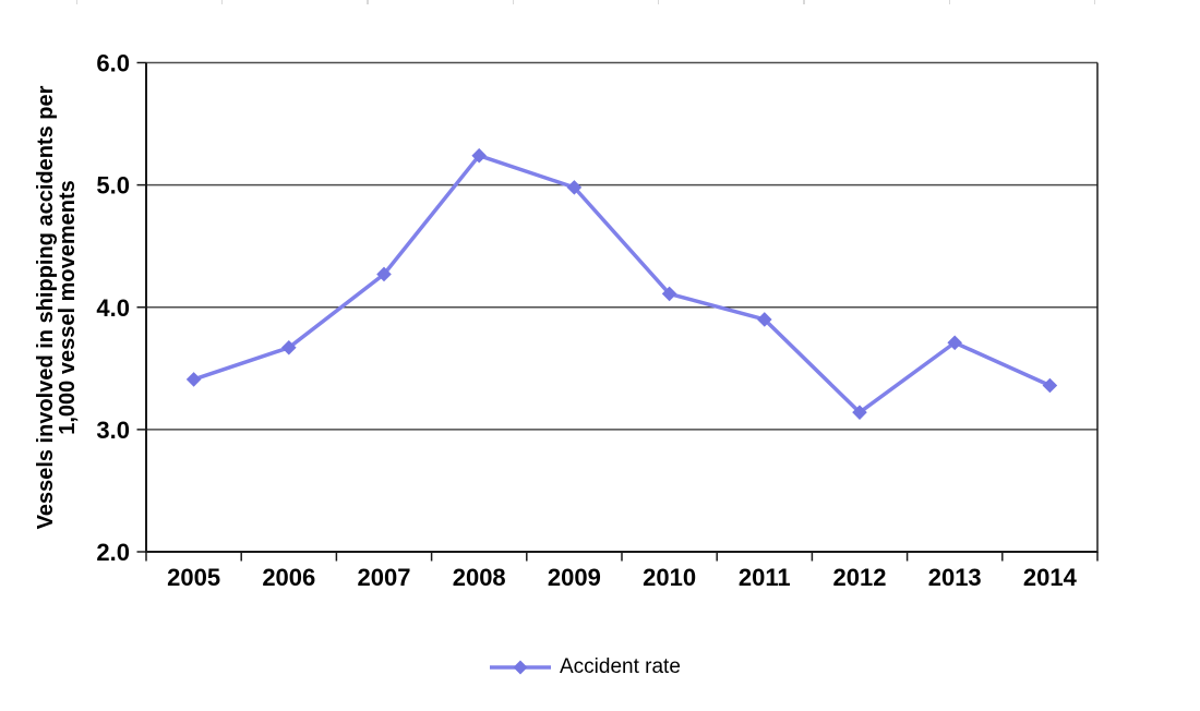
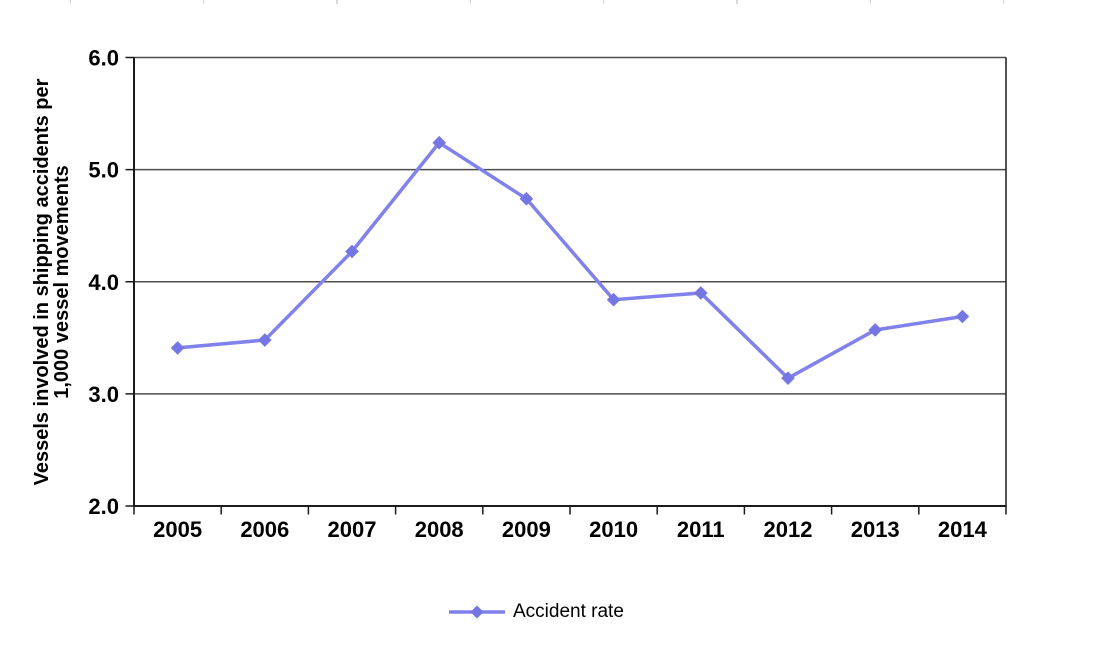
2006: 3.67 -> 3.48
2009: 4.98 -> 4.74
2010: 4.11 -> 3.84
2013: 3.71 -> 3.57
2014: 3.36 -> 3.69
